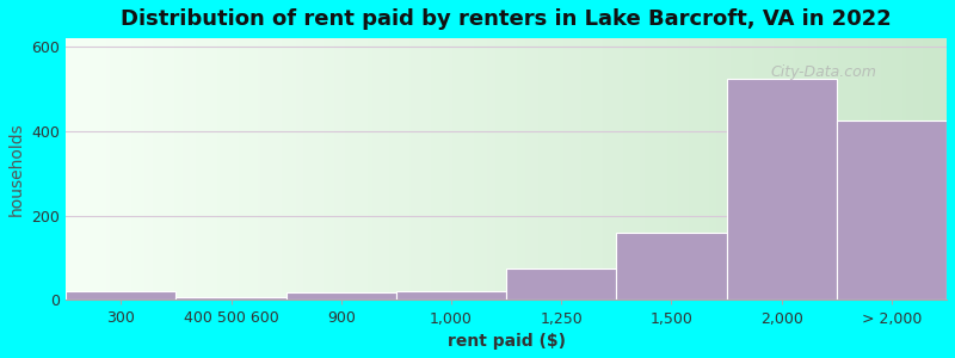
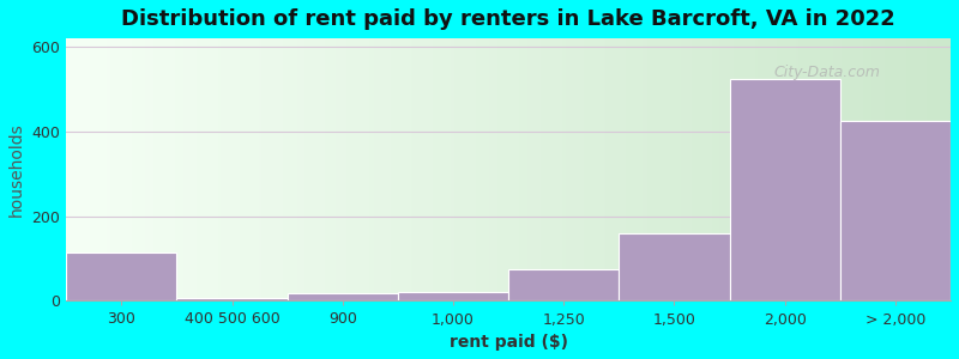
300: 22 -> 115
